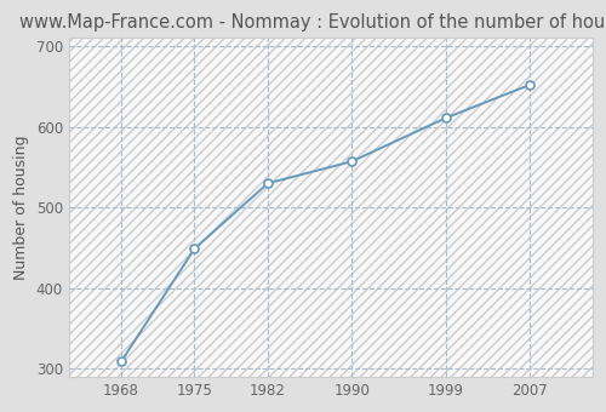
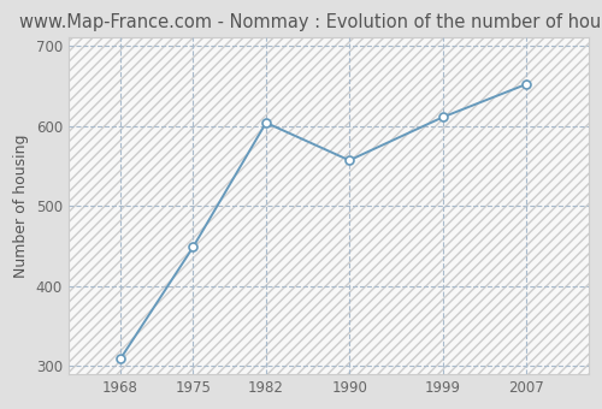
1982: 530 -> 604
